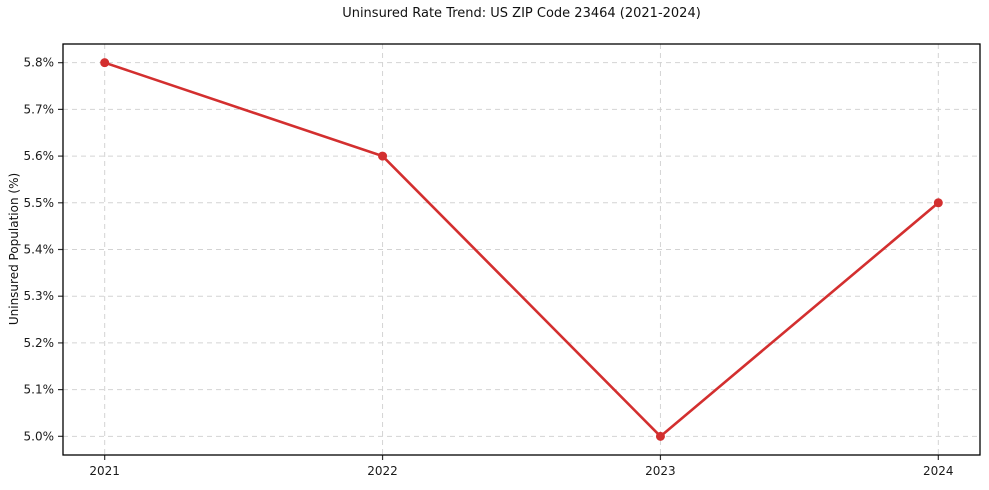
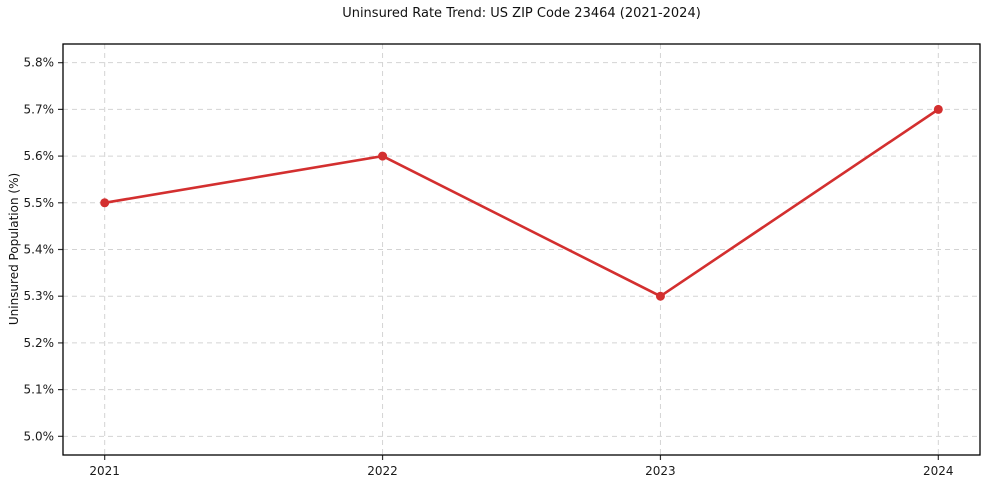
2021: 5.8% -> 5.5%
2023: 5.0% -> 5.3%
2024: 5.5% -> 5.7%
